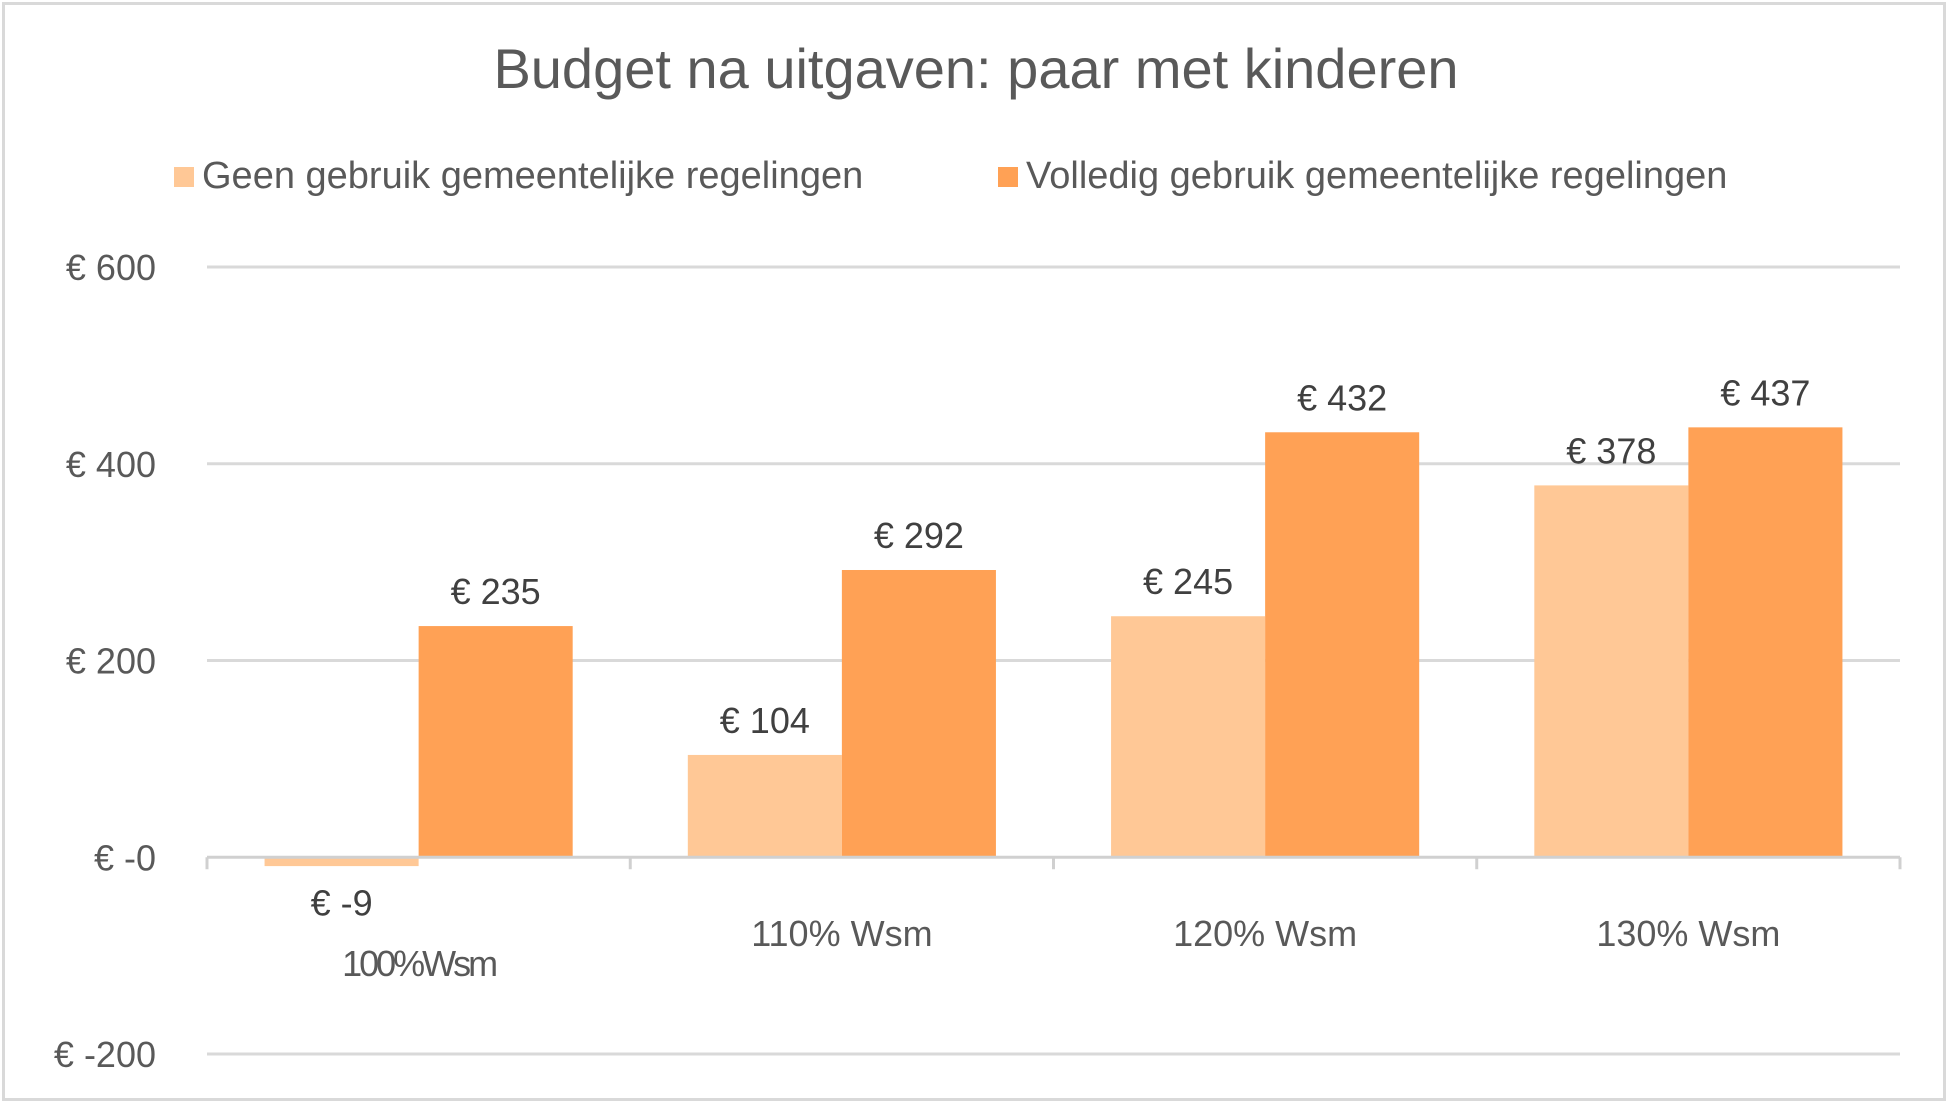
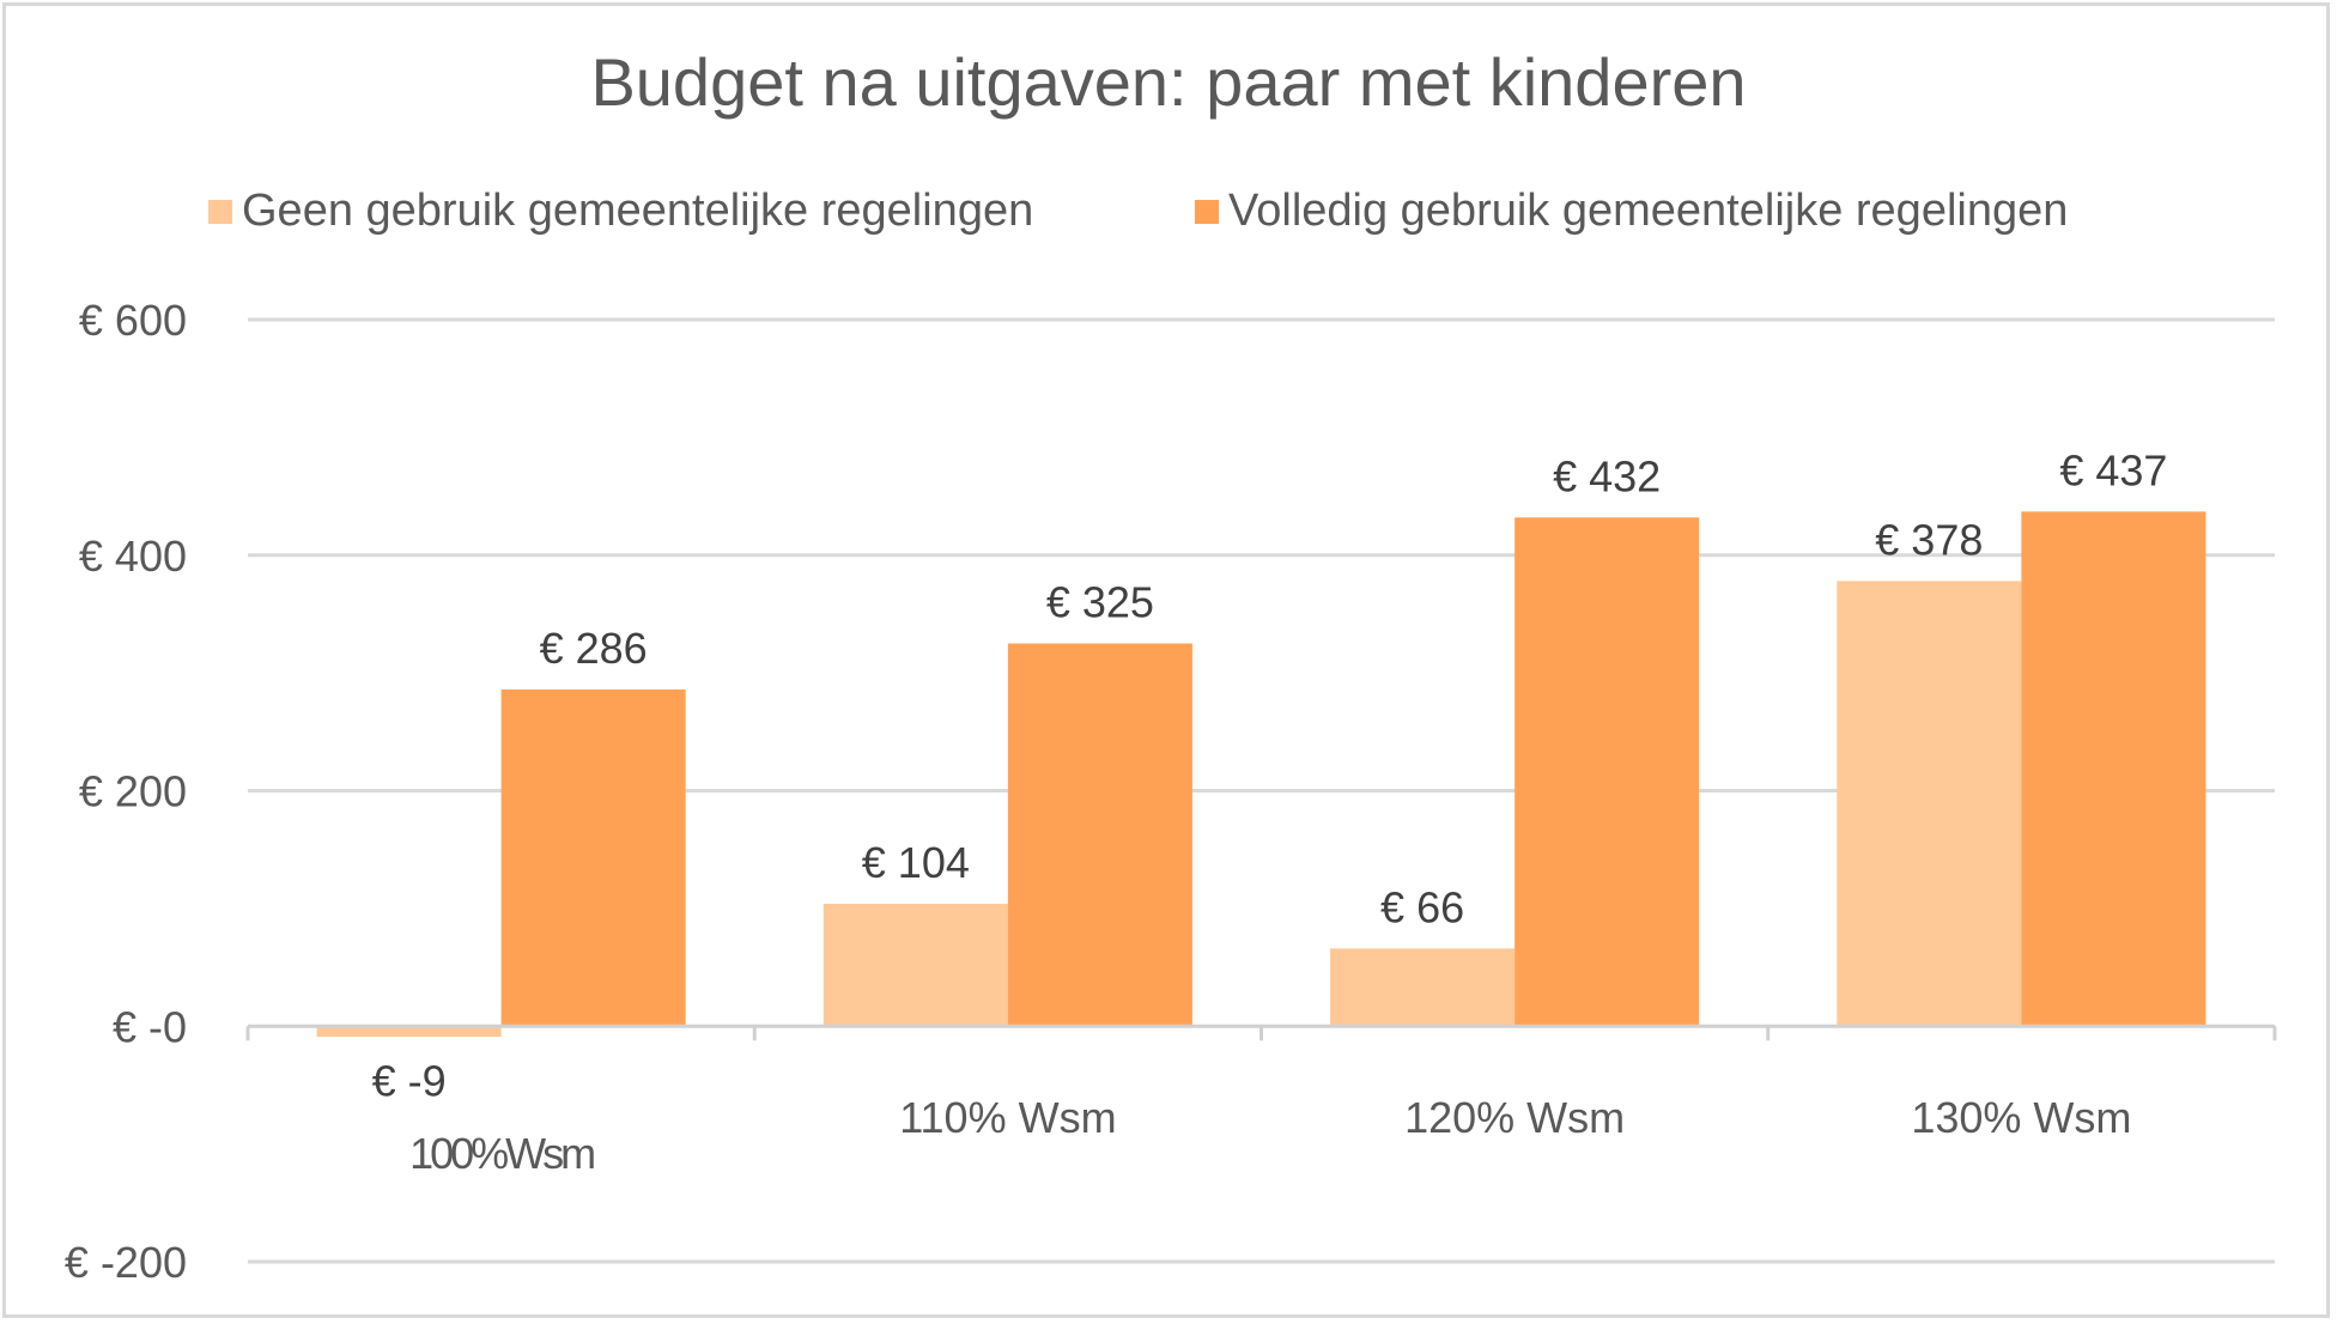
Volledig gebruik gemeentelijke regelingen/100%Wsm: 235 -> 286
Volledig gebruik gemeentelijke regelingen/110% Wsm: 292 -> 325
Geen gebruik gemeentelijke regelingen/120% Wsm: 245 -> 66
